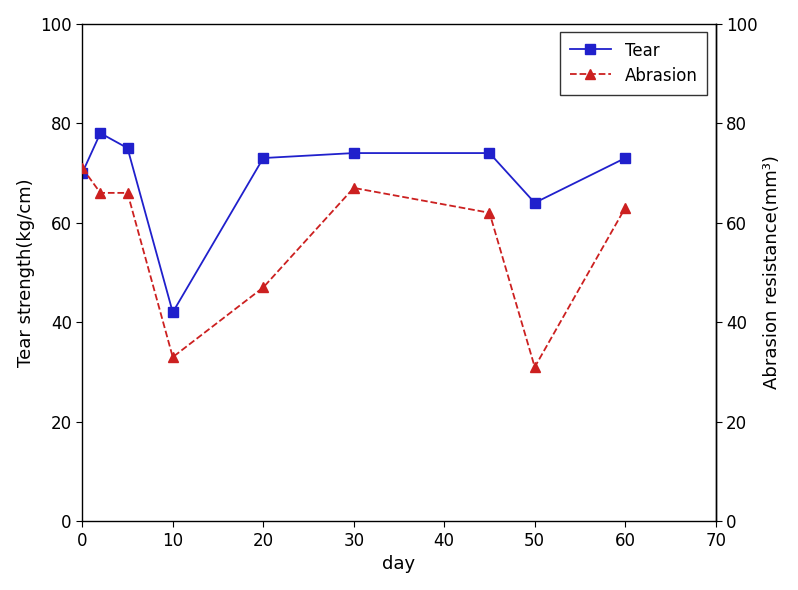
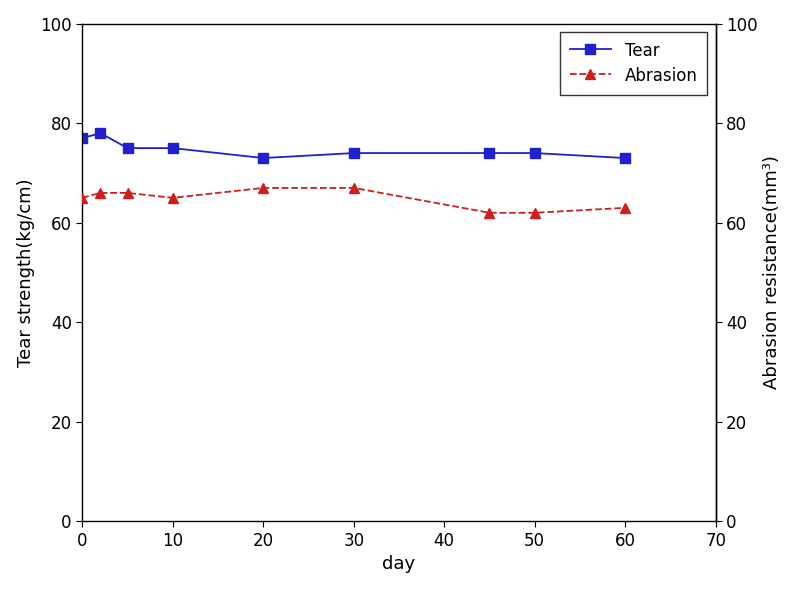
Tear/0: 70 -> 77
Abrasion/0: 71 -> 65
Tear/10: 42 -> 75
Abrasion/10: 33 -> 65
Abrasion/20: 47 -> 67
Tear/50: 64 -> 74
Abrasion/50: 31 -> 62
